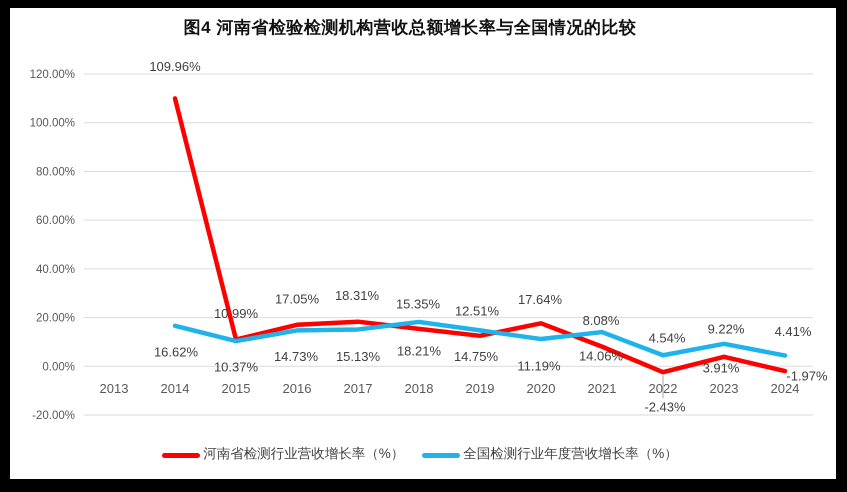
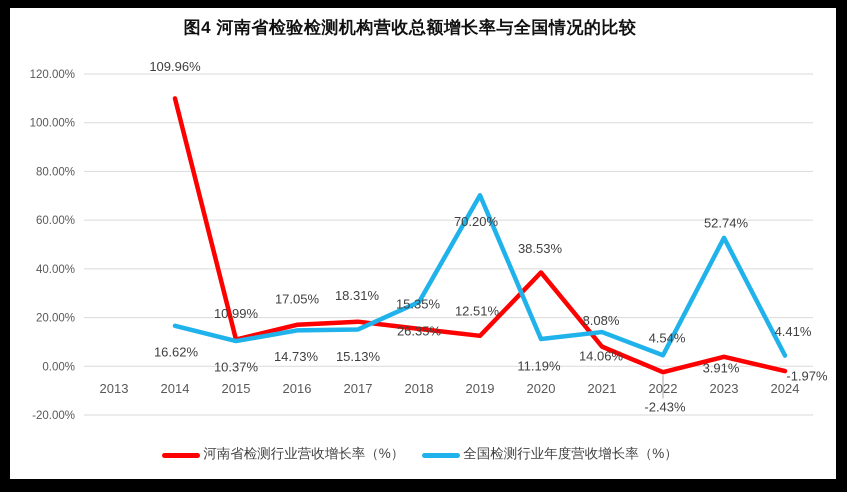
全国检测行业年度营收增长率（%）/2018: 18.21% -> 26.35%
全国检测行业年度营收增长率（%）/2019: 14.75% -> 70.20%
河南省检测行业营收增长率（%）/2020: 17.64% -> 38.53%
全国检测行业年度营收增长率（%）/2023: 9.22% -> 52.74%
